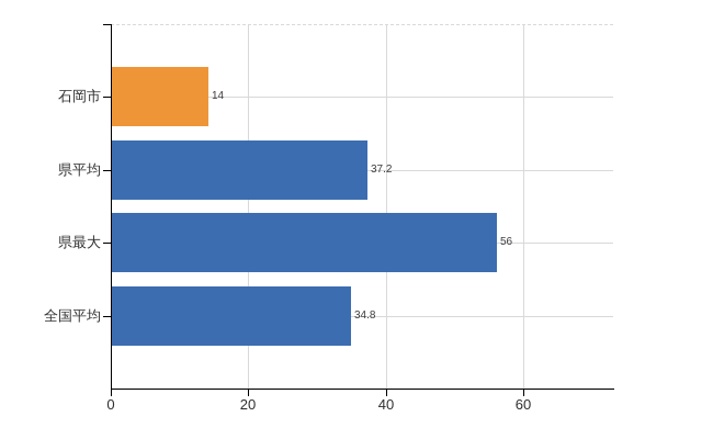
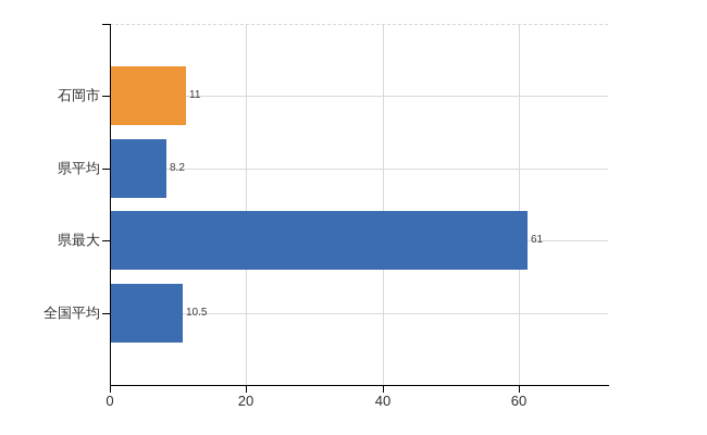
石岡市: 14 -> 11
県平均: 37.2 -> 8.2
県最大: 56 -> 61
全国平均: 34.8 -> 10.5
